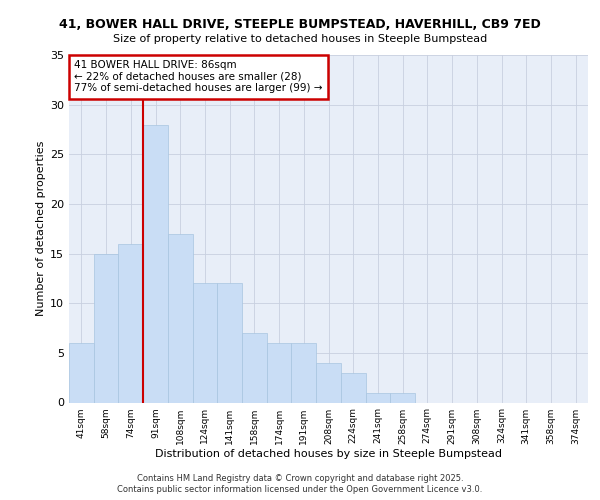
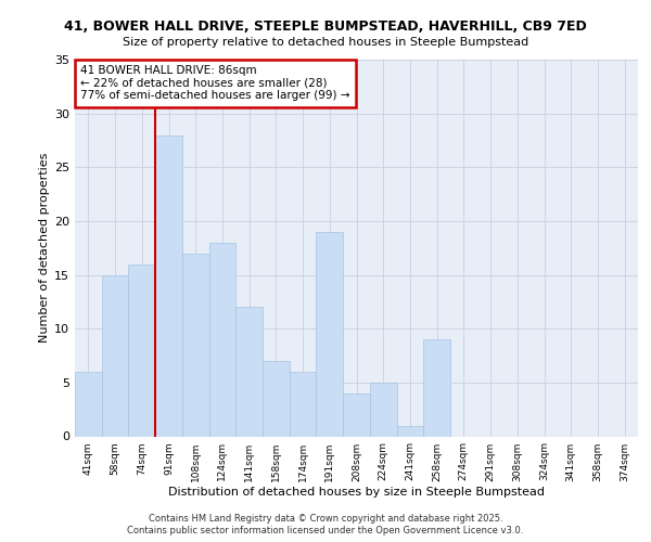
124sqm: 12 -> 18
191sqm: 6 -> 19
224sqm: 3 -> 5
258sqm: 1 -> 9
